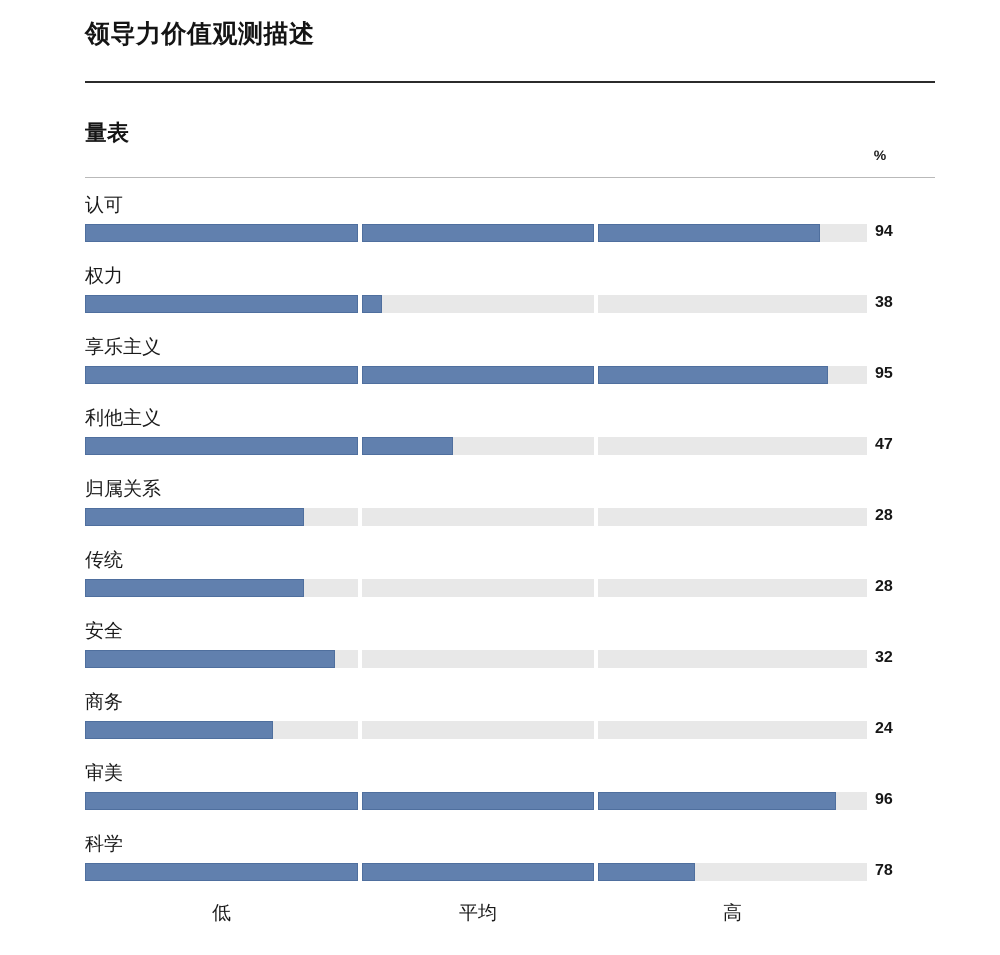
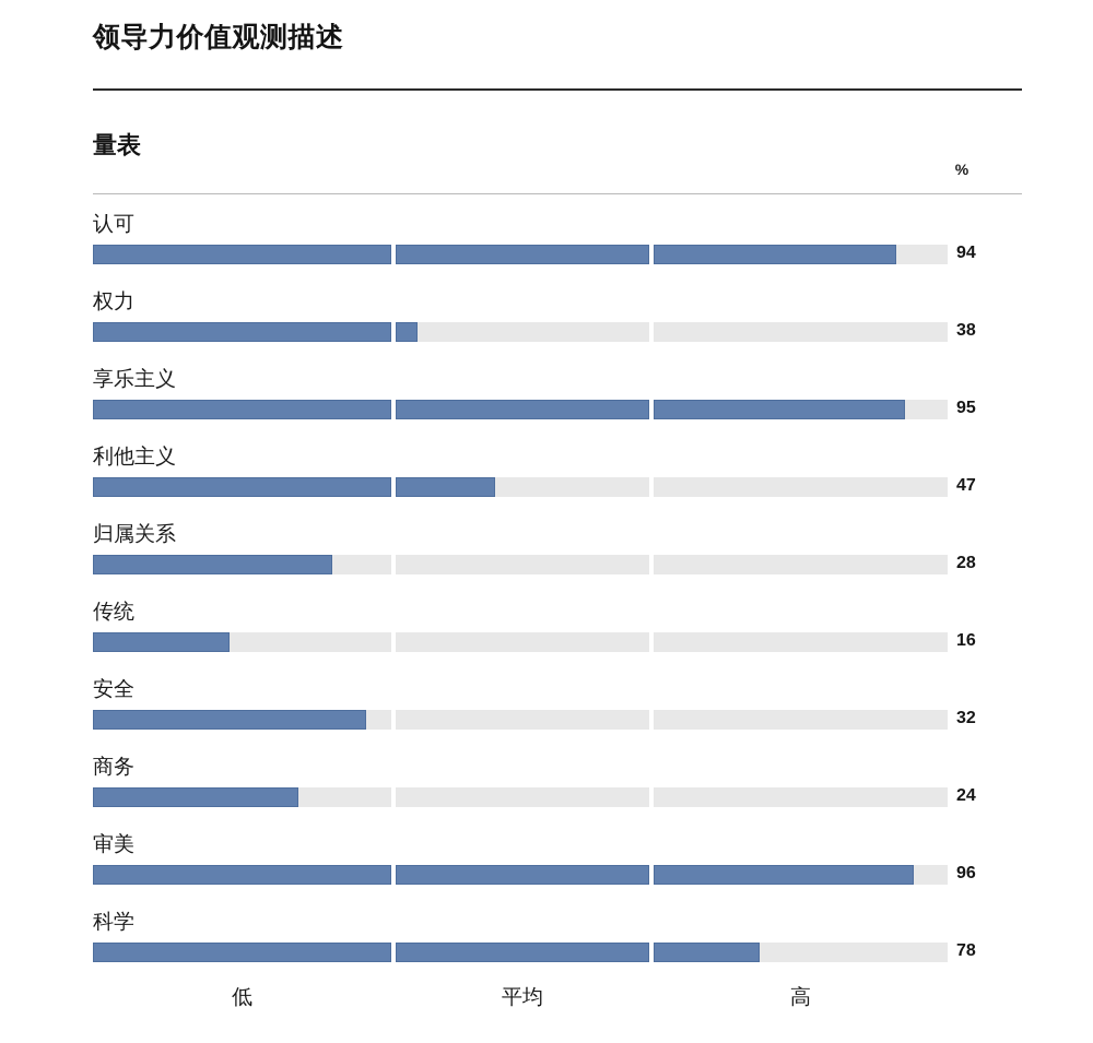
传统: 28 -> 16
